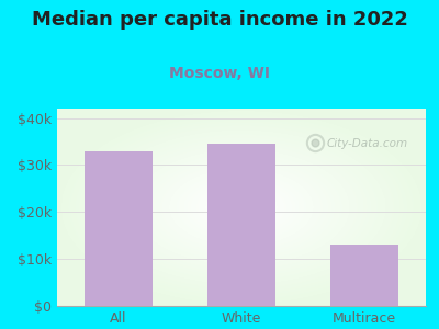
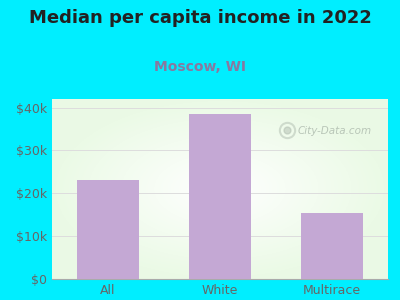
All: $33.0k -> $23.0k
White: $34.5k -> $38.5k
Multirace: $13.0k -> $15.5k
